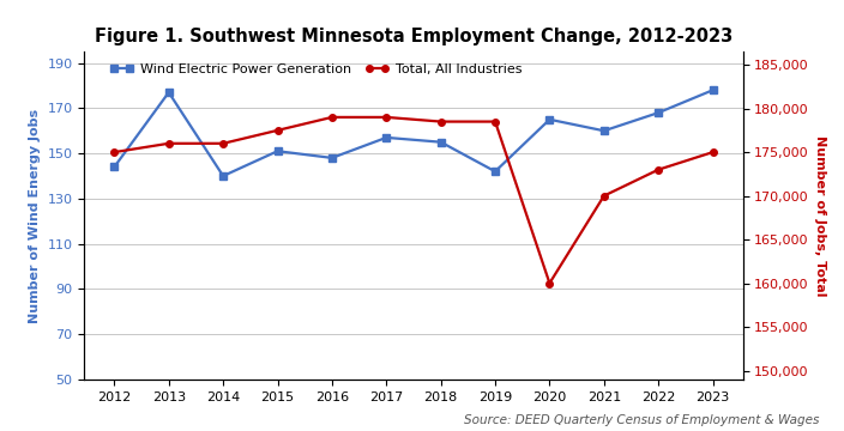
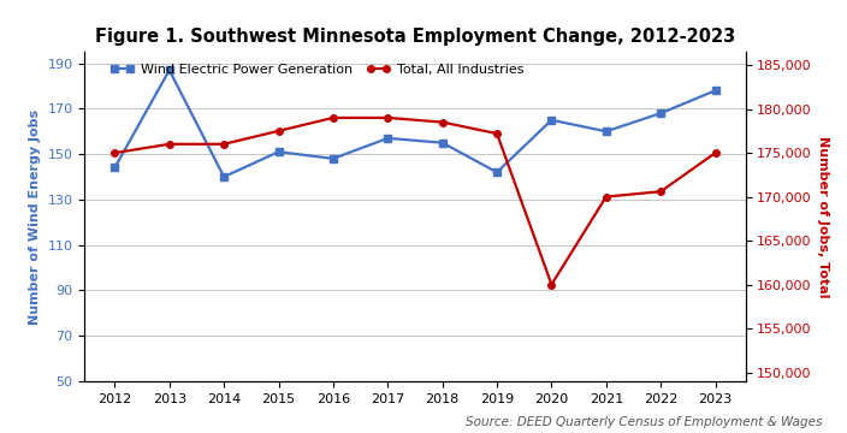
Wind Electric Power Generation/2013: 177 -> 187
Total, All Industries/2019: 178,500 -> 177,200
Total, All Industries/2022: 173,000 -> 170,600
